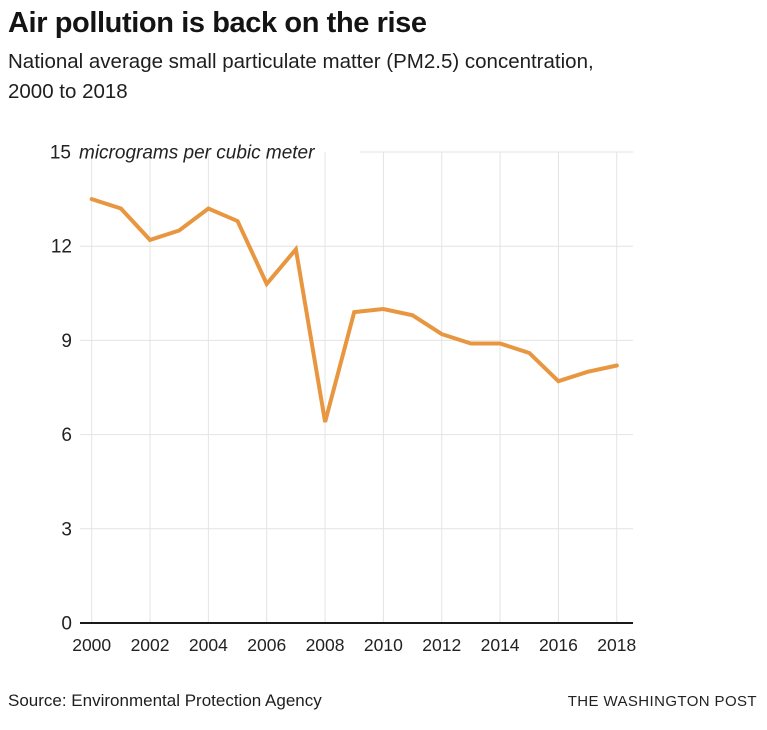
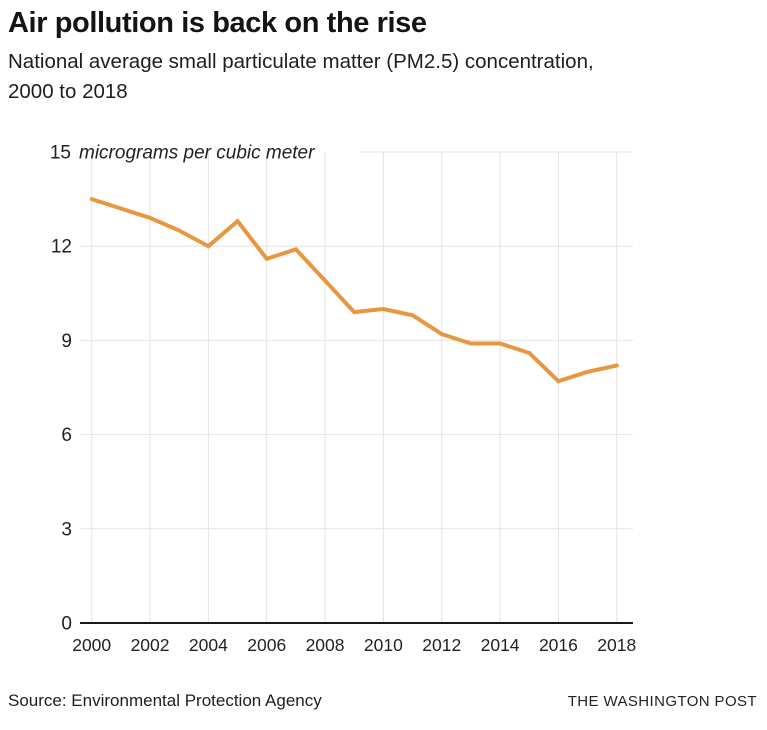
2002: 12.2 -> 12.9
2004: 13.2 -> 12.0
2006: 10.8 -> 11.6
2008: 6.4 -> 10.9
